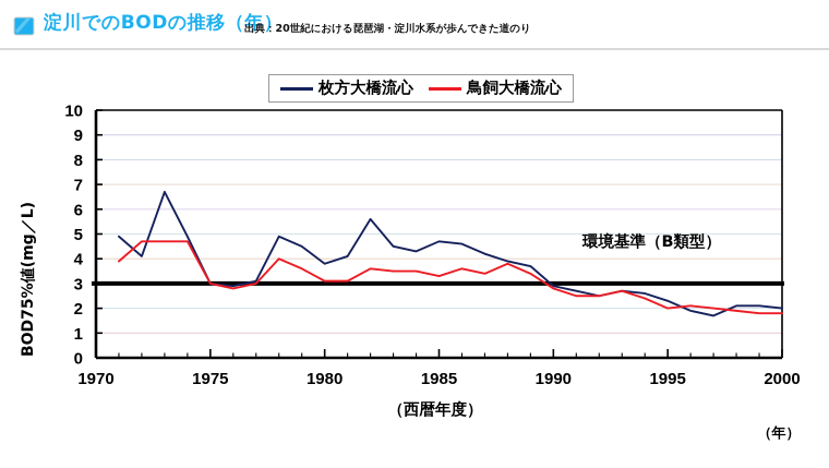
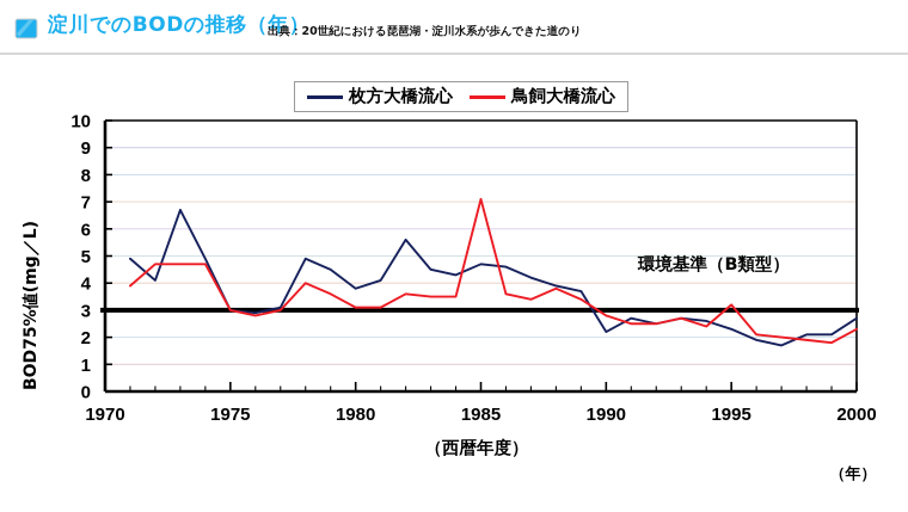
鳥飼大橋流心/1985: 3.3 -> 7.1
枚方大橋流心/1990: 2.9 -> 2.2
鳥飼大橋流心/1995: 2.0 -> 3.2
枚方大橋流心/2000: 2.0 -> 2.7
鳥飼大橋流心/2000: 1.8 -> 2.3
